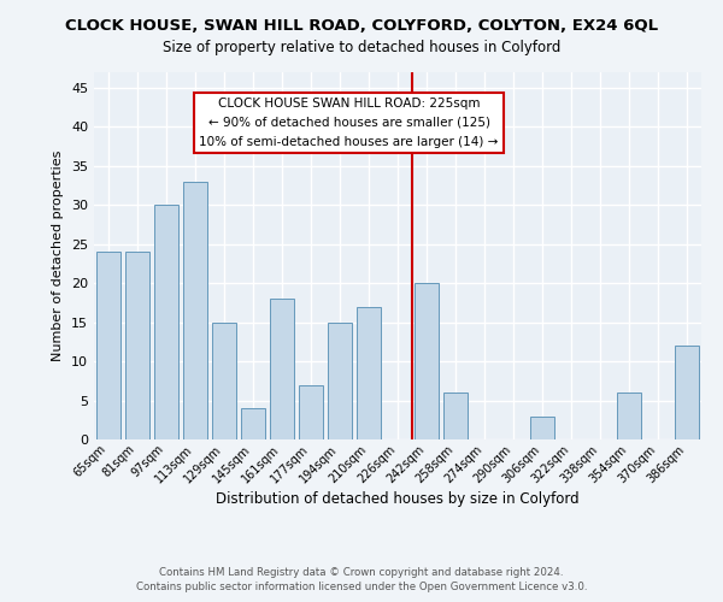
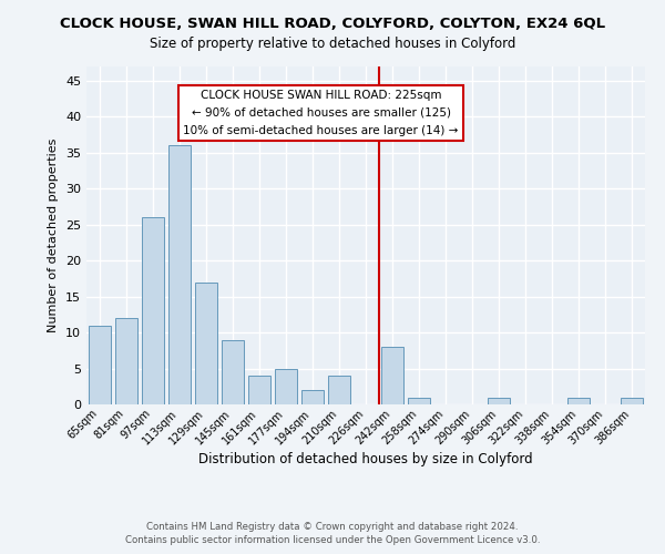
65sqm: 24 -> 11
81sqm: 24 -> 12
97sqm: 30 -> 26
113sqm: 33 -> 36
129sqm: 15 -> 17
145sqm: 4 -> 9
161sqm: 18 -> 4
177sqm: 7 -> 5
194sqm: 15 -> 2
210sqm: 17 -> 4
242sqm: 20 -> 8
258sqm: 6 -> 1
306sqm: 3 -> 1
354sqm: 6 -> 1
386sqm: 12 -> 1
